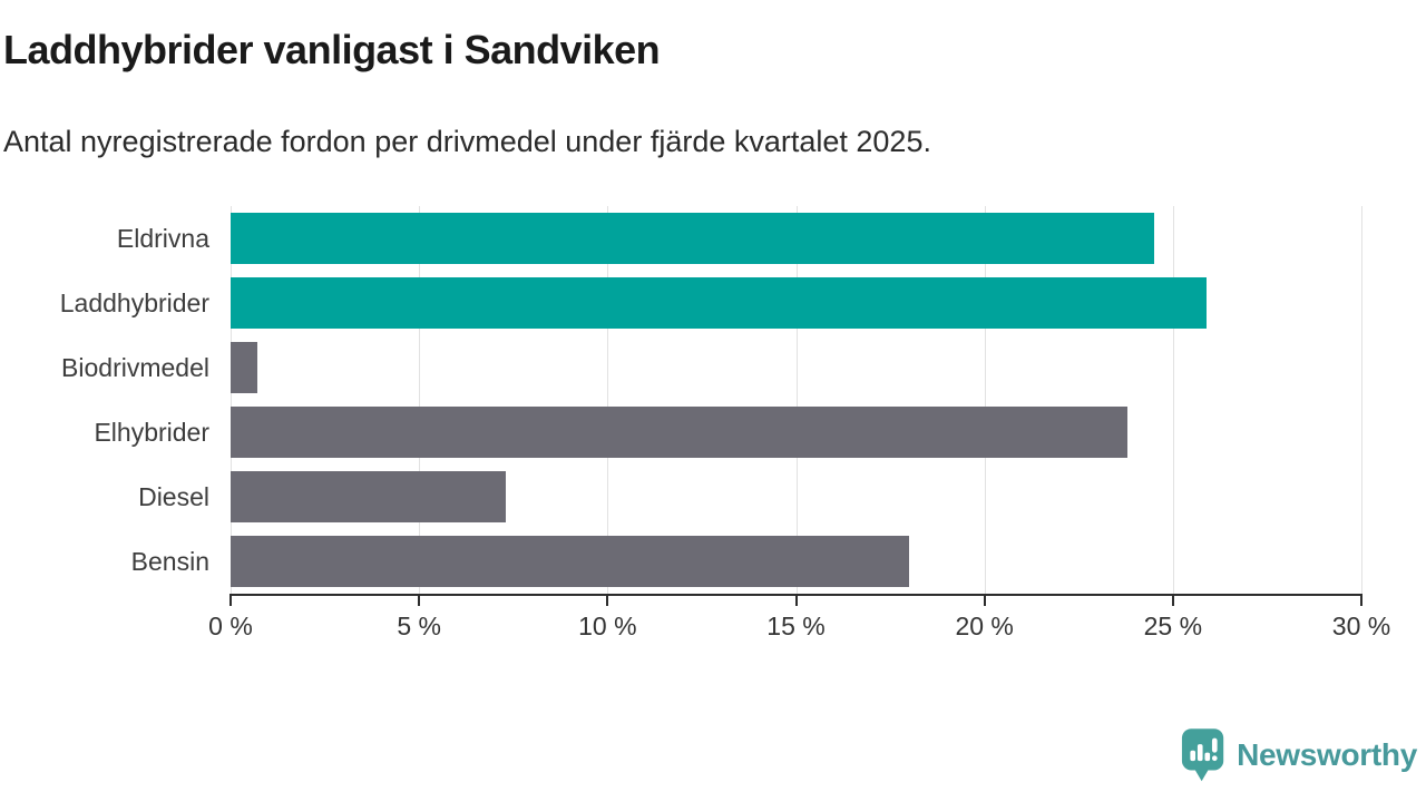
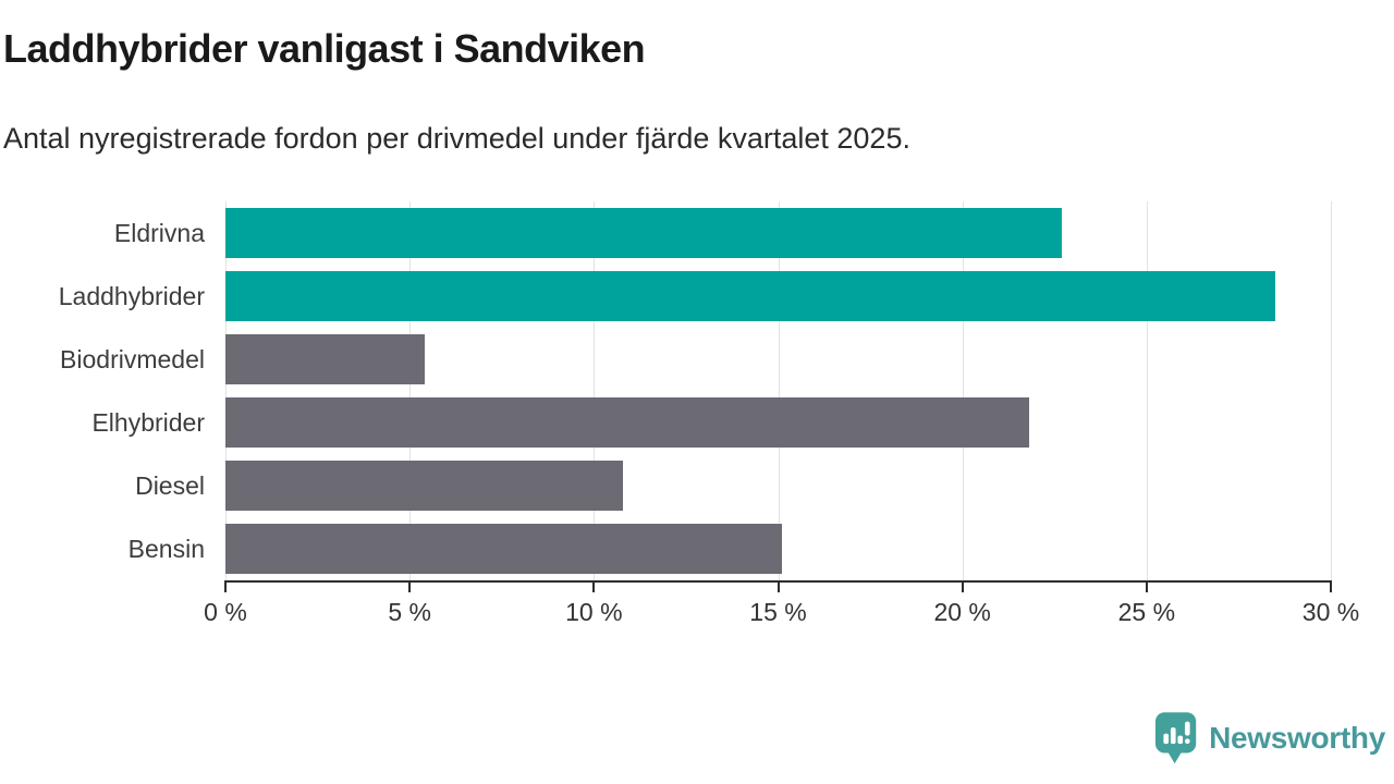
Eldrivna: 24.5% -> 22.7%
Laddhybrider: 25.9% -> 28.5%
Biodrivmedel: 0.7% -> 5.4%
Elhybrider: 23.8% -> 21.8%
Diesel: 7.3% -> 10.8%
Bensin: 18.0% -> 15.1%
